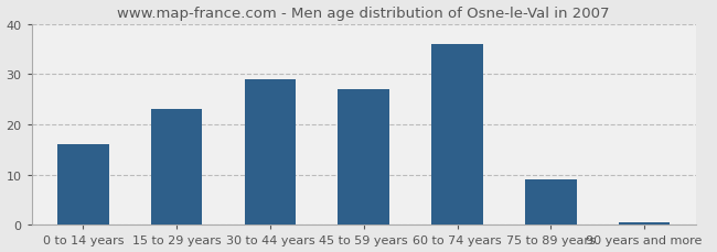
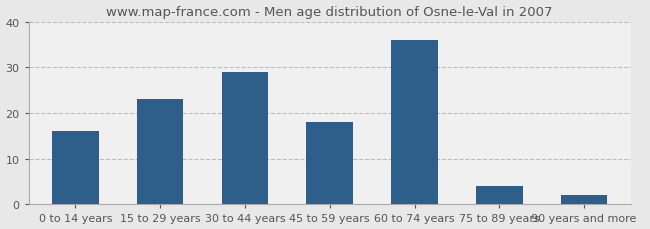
45 to 59 years: 27.0 -> 18.0
75 to 89 years: 9.0 -> 4.0
90 years and more: 0.5 -> 2.0
